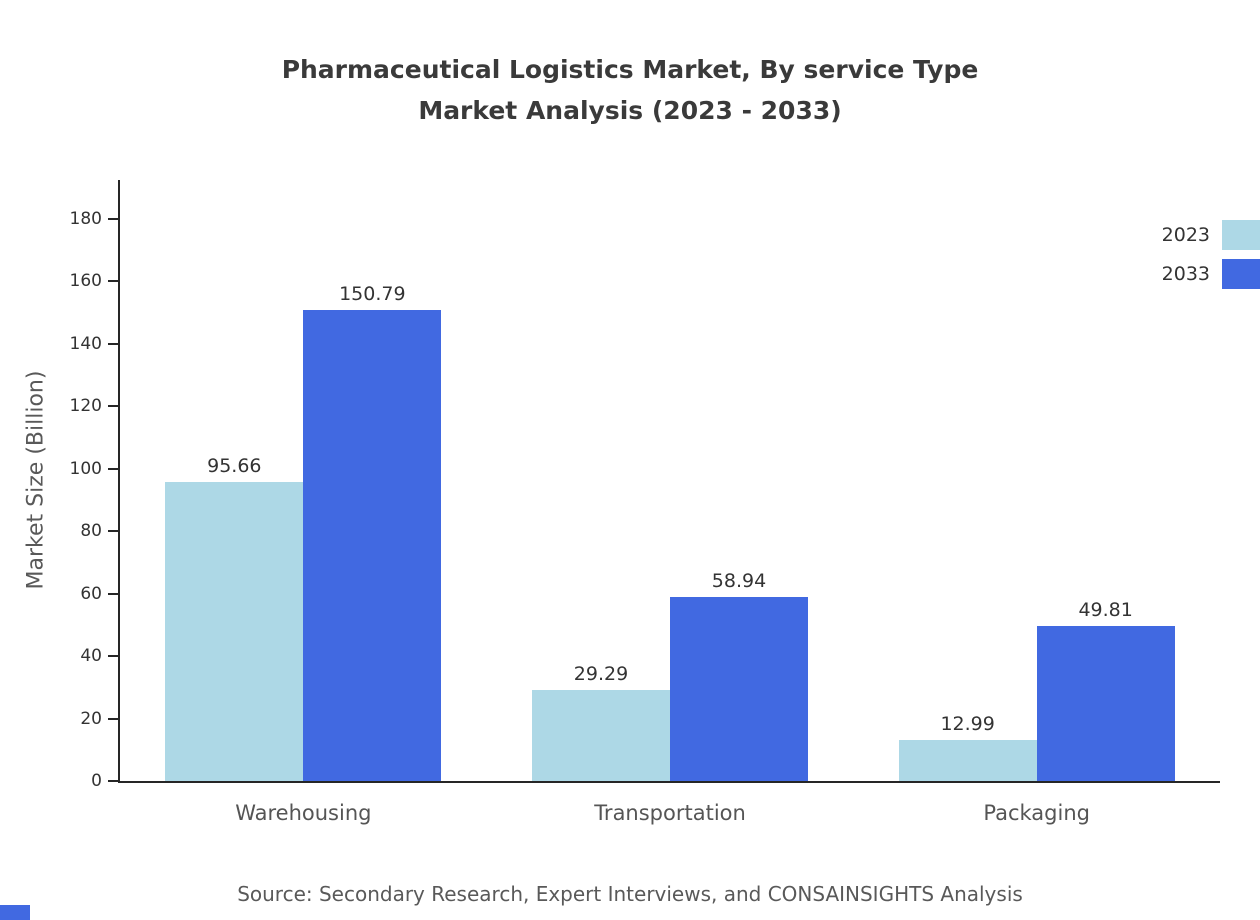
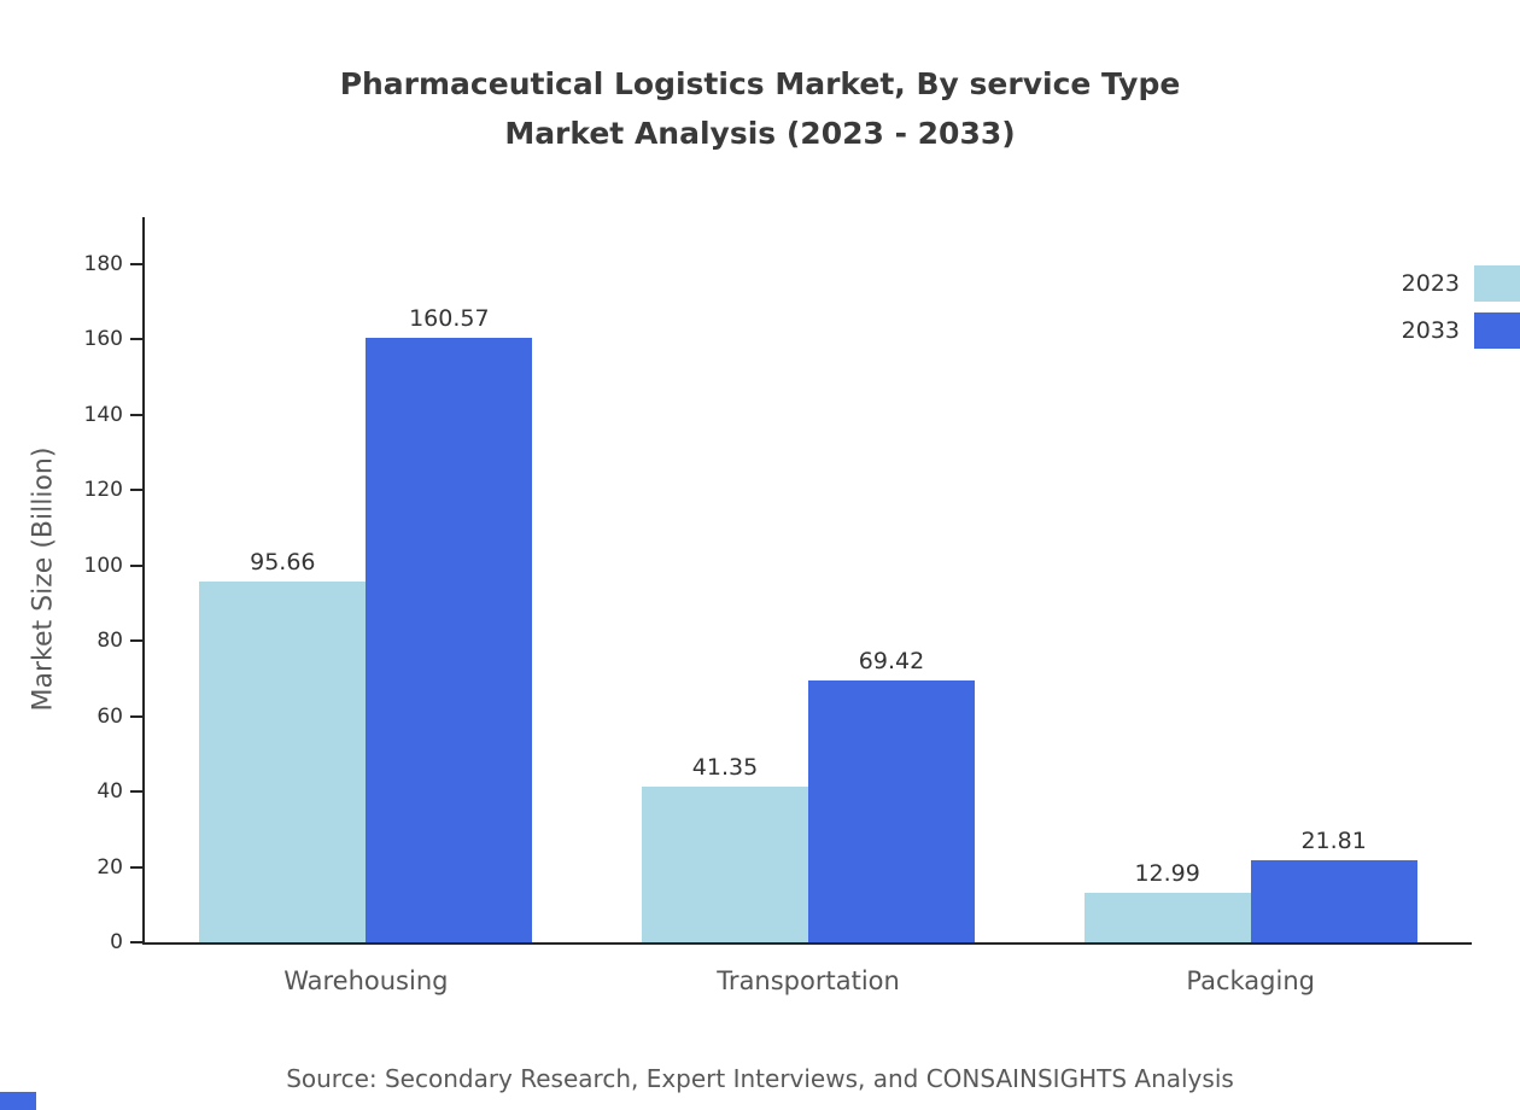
2033/Warehousing: 150.79 -> 160.57
2023/Transportation: 29.29 -> 41.35
2033/Transportation: 58.94 -> 69.42
2033/Packaging: 49.81 -> 21.81
